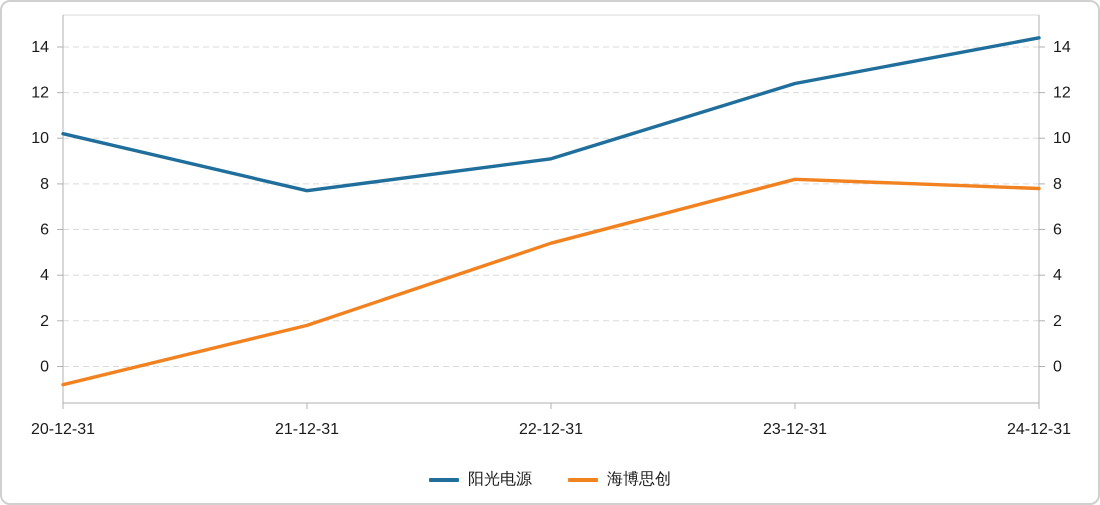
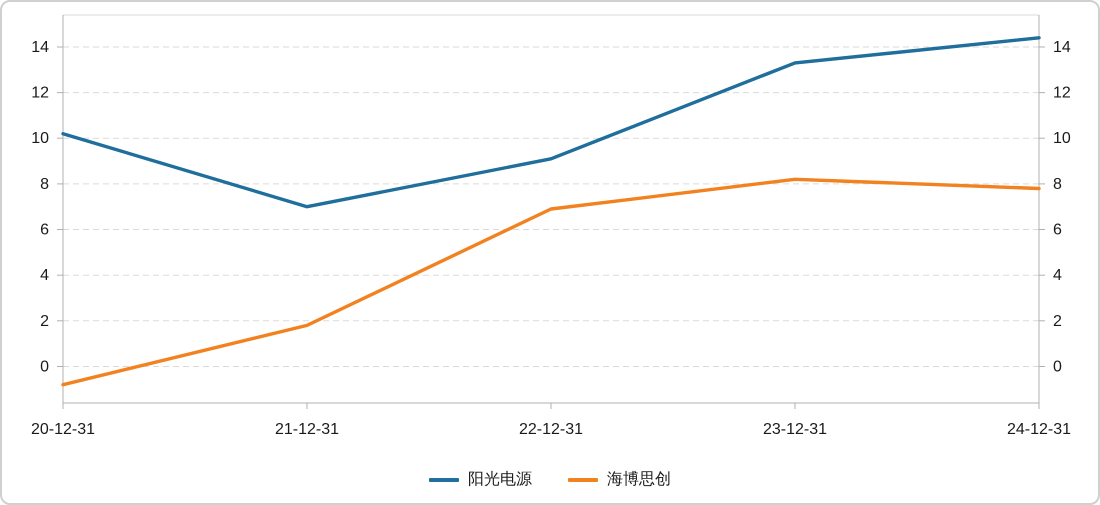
阳光电源/21-12-31: 7.7 -> 7.0
海博思创/22-12-31: 5.4 -> 6.9
阳光电源/23-12-31: 12.4 -> 13.3
